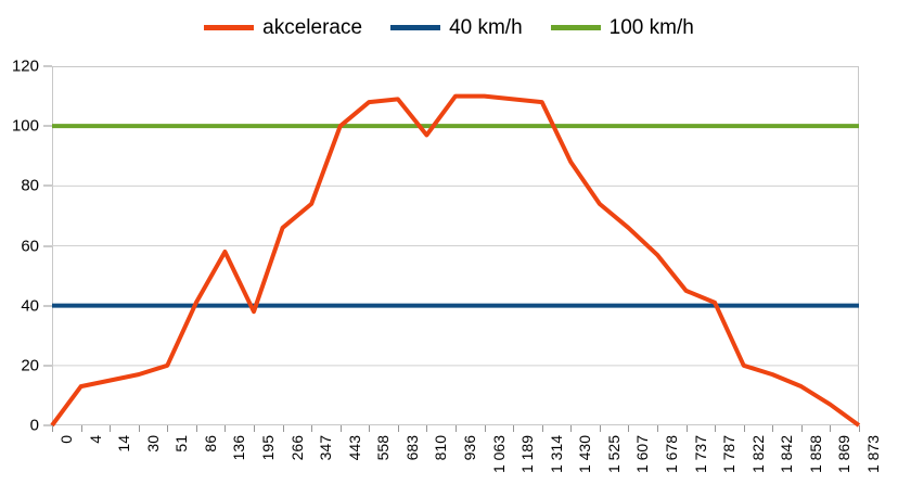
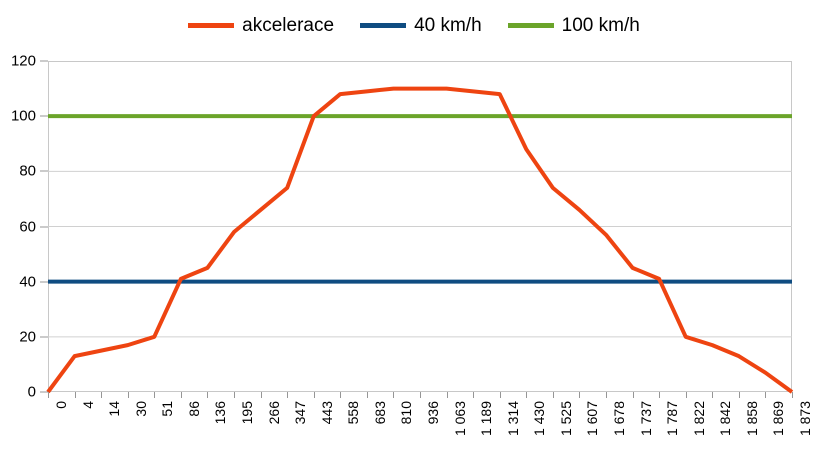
akcelerace/136: 58 -> 45
akcelerace/195: 38 -> 58
akcelerace/810: 97 -> 110
